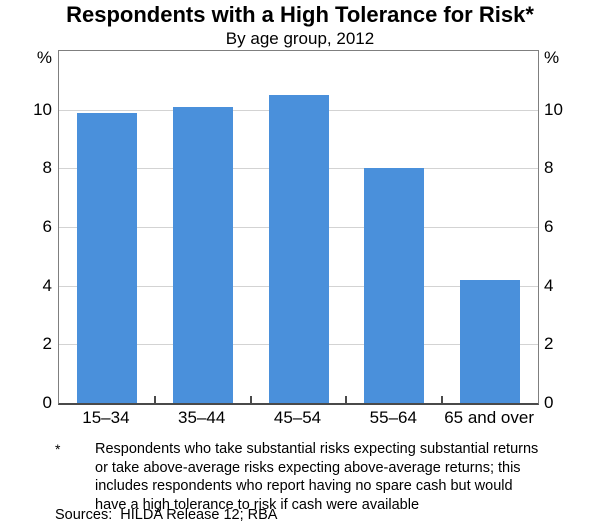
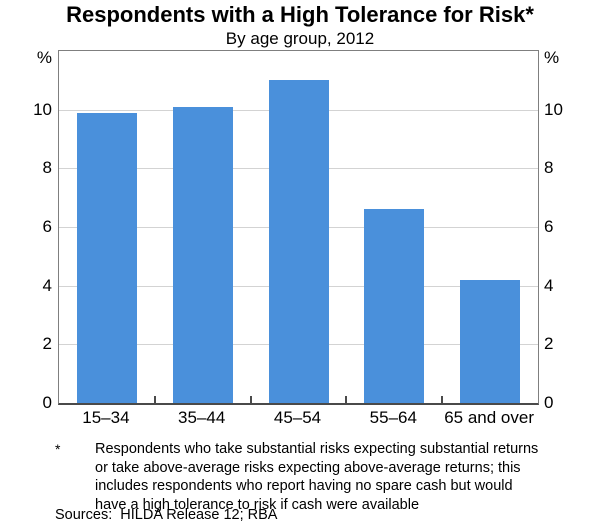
45–54: 10.5 -> 11.0
55–64: 8.0 -> 6.6
